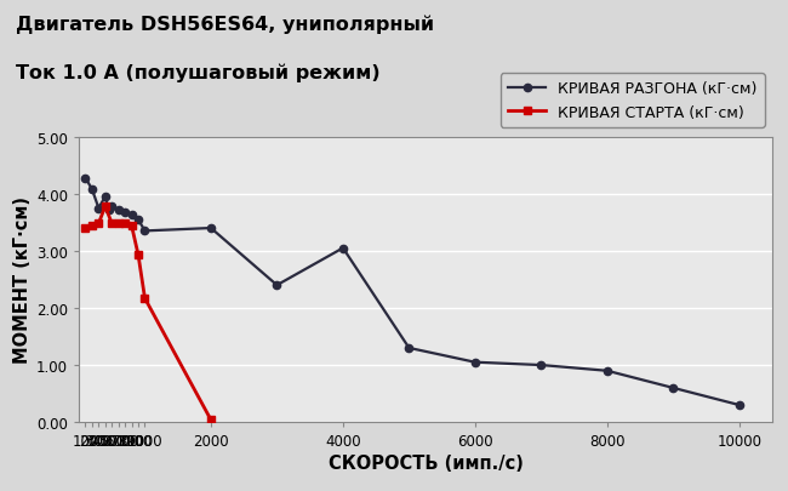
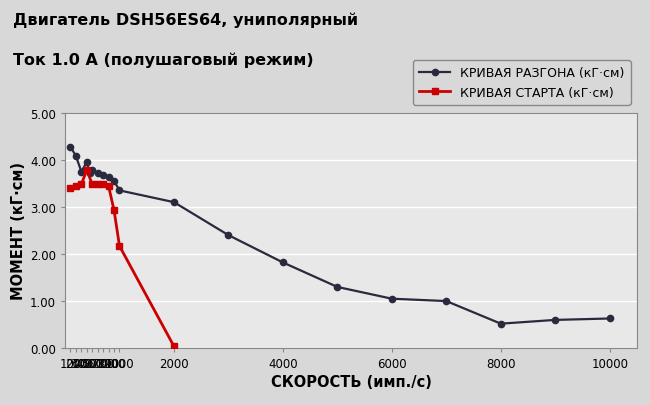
КРИВАЯ РАЗГОНА (кГ·см)/2000: 3.40 -> 3.10
КРИВАЯ РАЗГОНА (кГ·см)/4000: 3.05 -> 1.82
КРИВАЯ РАЗГОНА (кГ·см)/8000: 0.90 -> 0.52
КРИВАЯ РАЗГОНА (кГ·см)/10000: 0.30 -> 0.63
